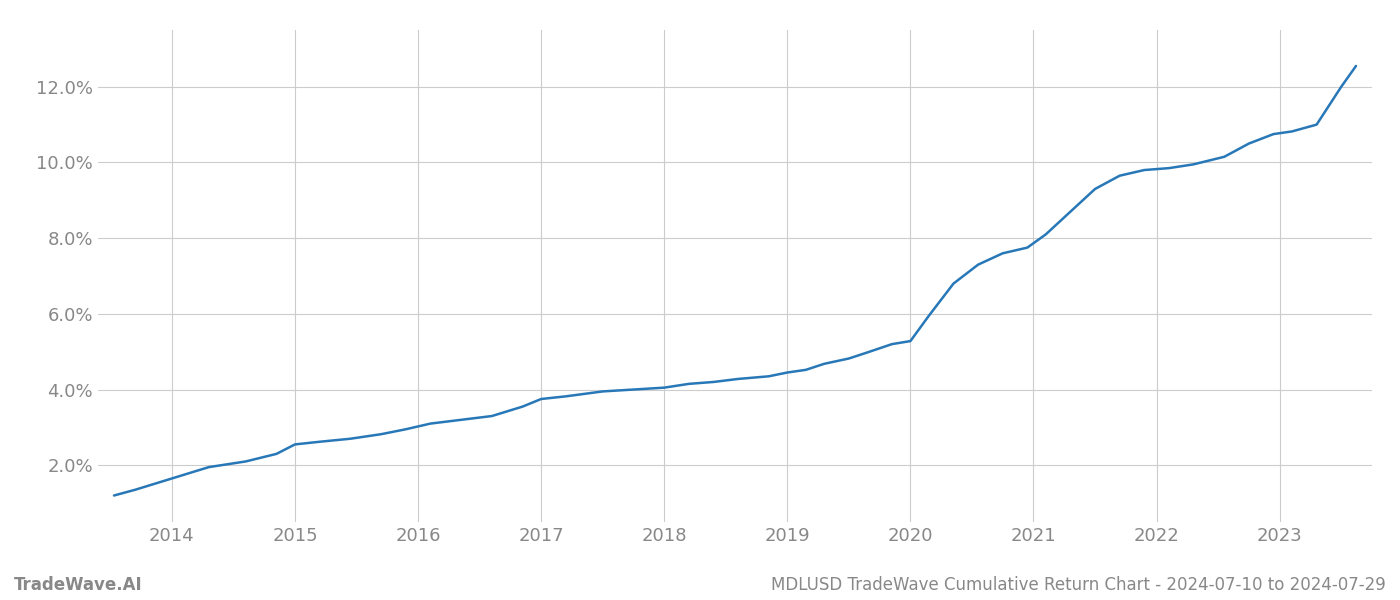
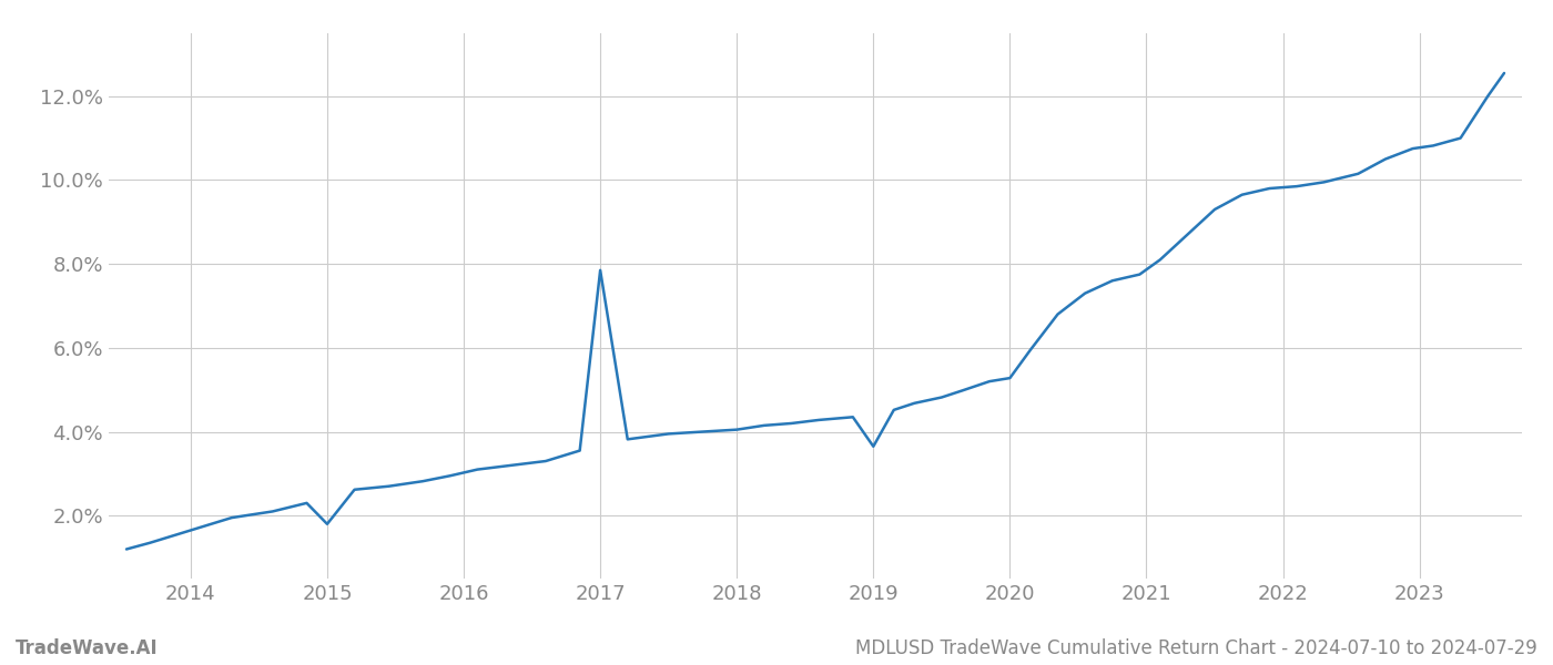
2015: 2.55% -> 1.80%
2017: 3.75% -> 7.85%
2019: 4.45% -> 3.65%
